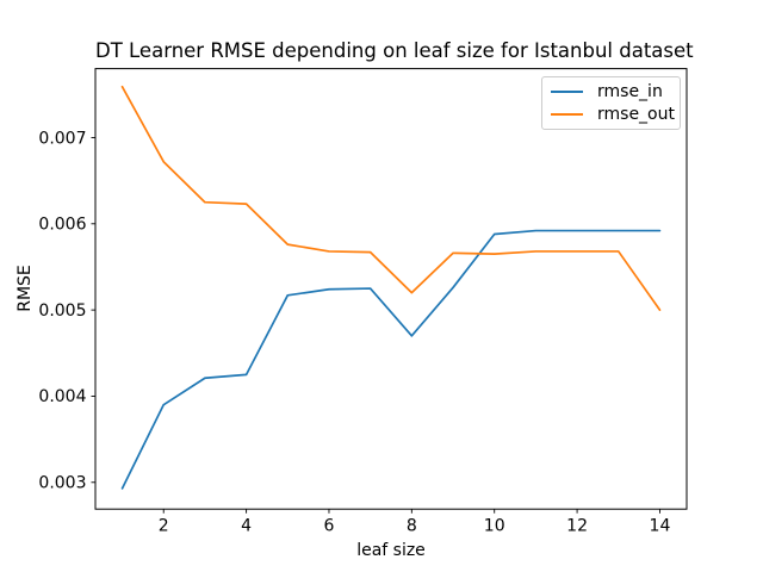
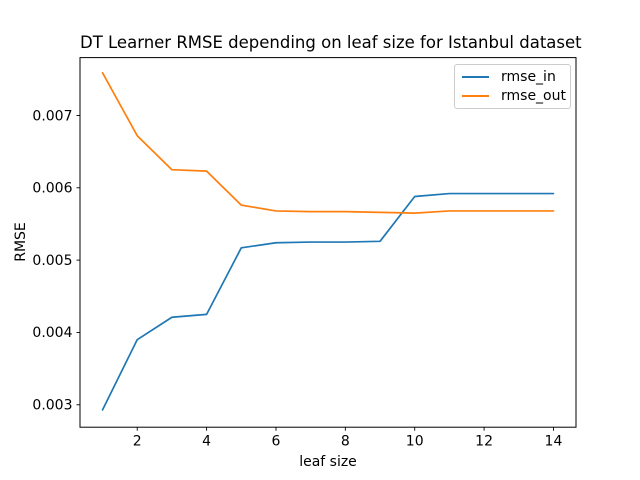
rmse_in/8: 0.0047 -> 0.0053
rmse_out/8: 0.0052 -> 0.0057
rmse_out/14: 0.0050 -> 0.0057
